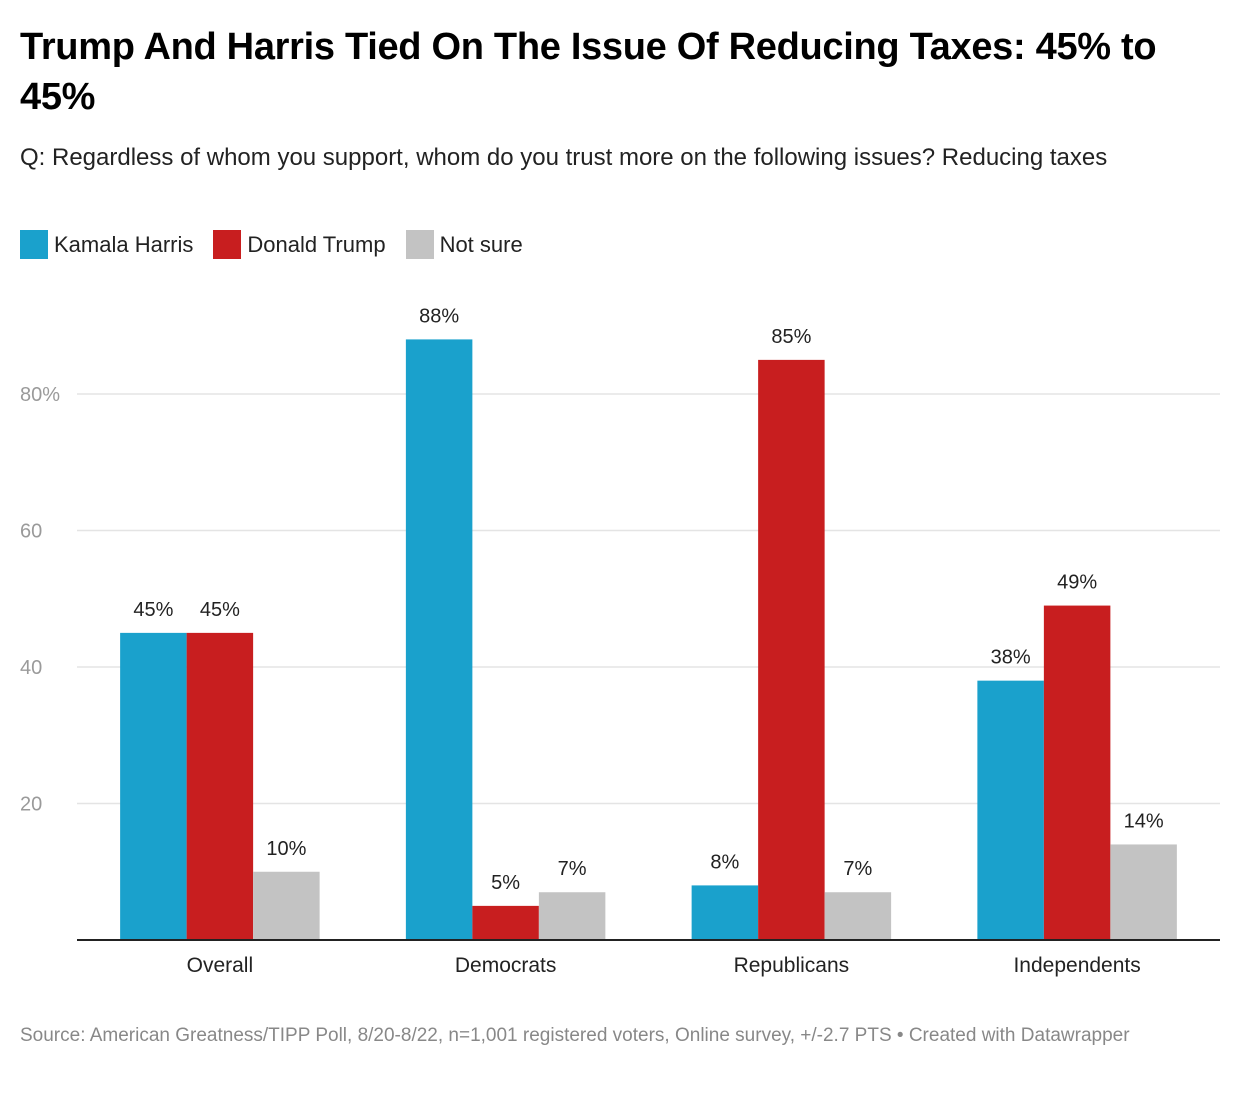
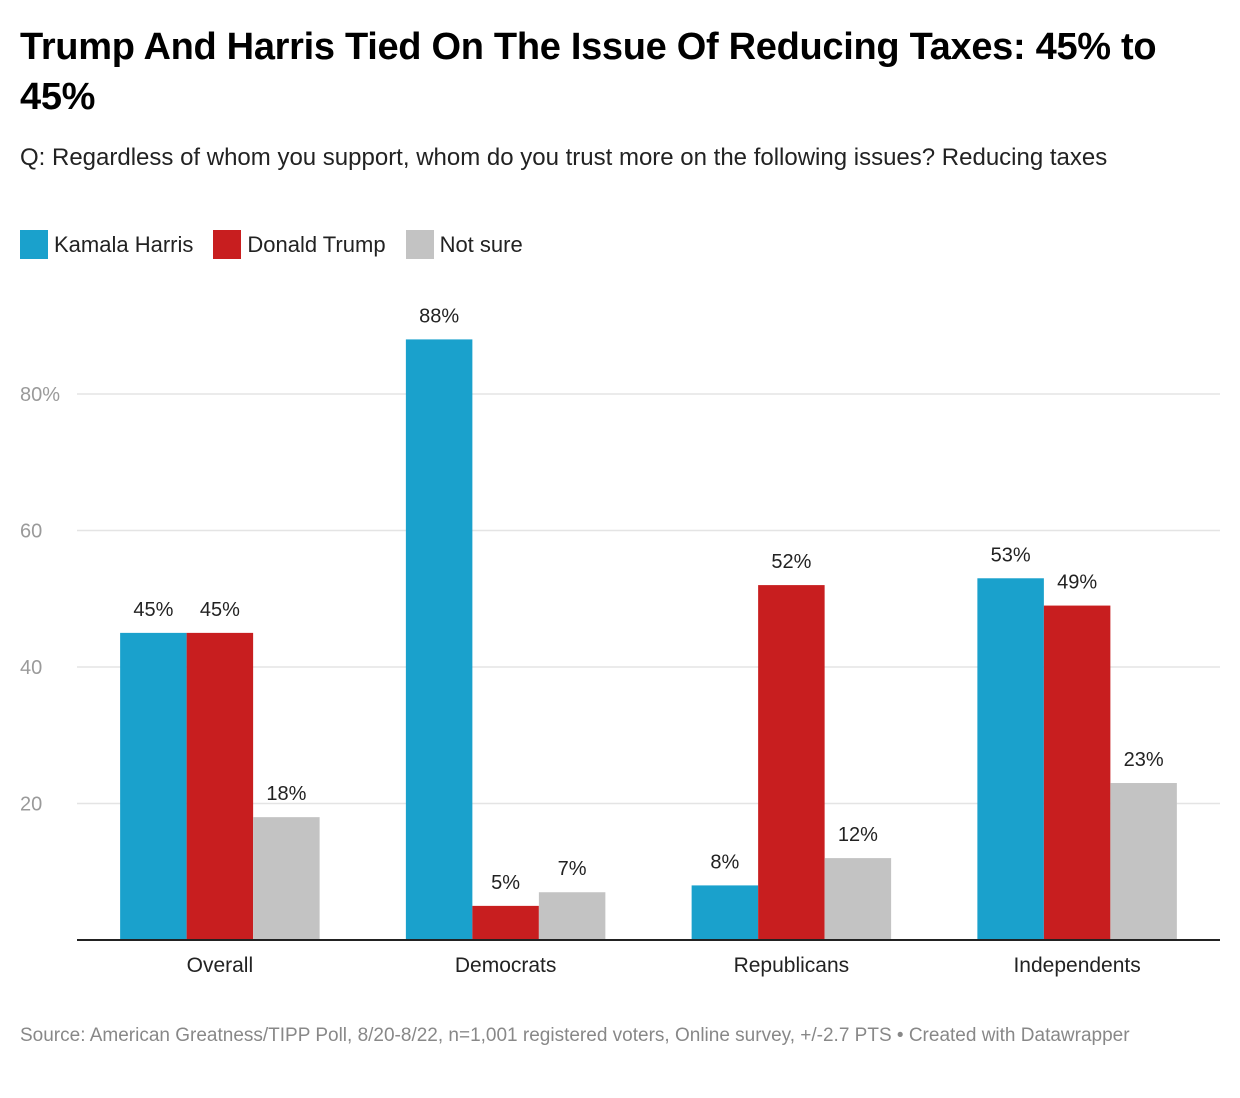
Not sure/Overall: 10% -> 18%
Donald Trump/Republicans: 85% -> 52%
Not sure/Republicans: 7% -> 12%
Kamala Harris/Independents: 38% -> 53%
Not sure/Independents: 14% -> 23%
